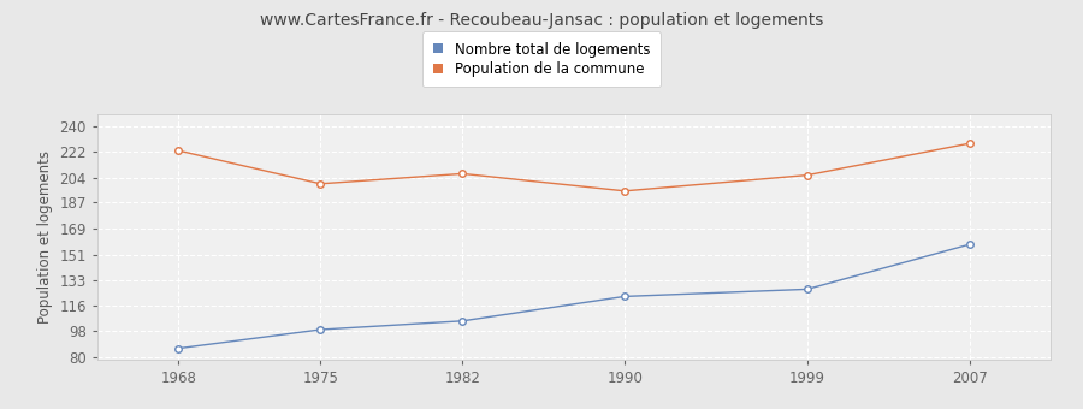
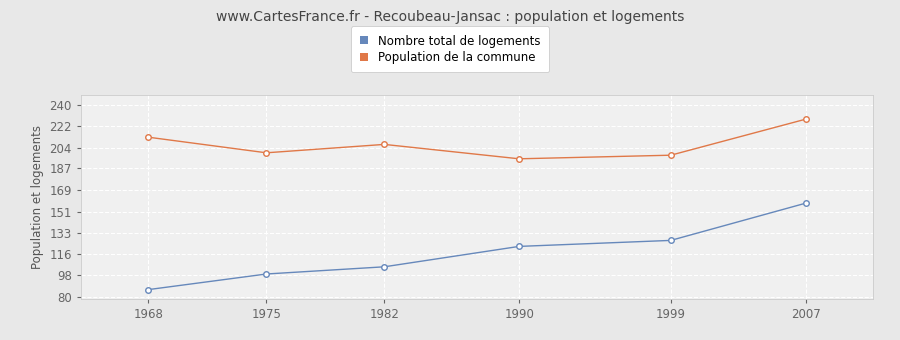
Population de la commune/1968: 223 -> 213
Population de la commune/1999: 206 -> 198
